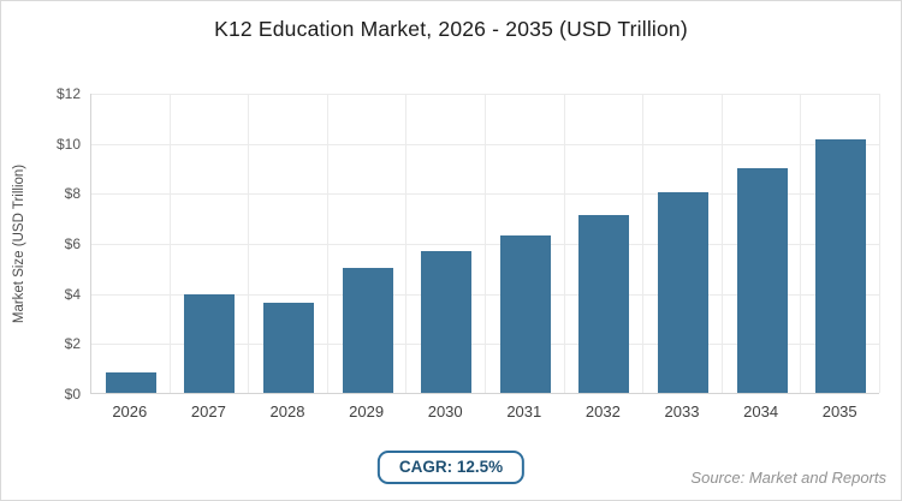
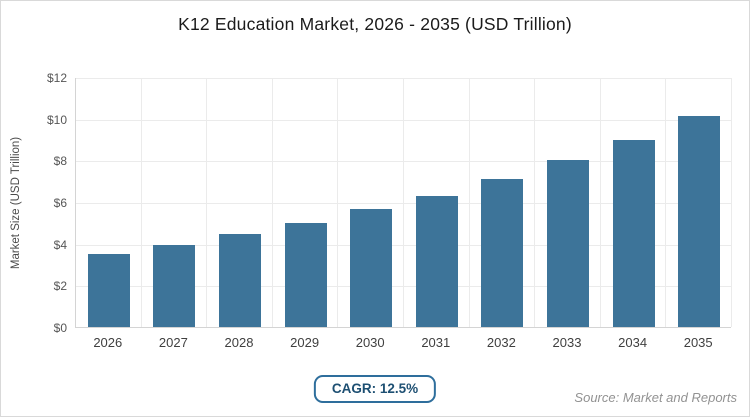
2026: $0.8 -> $3.5
2028: $3.6 -> $4.5
